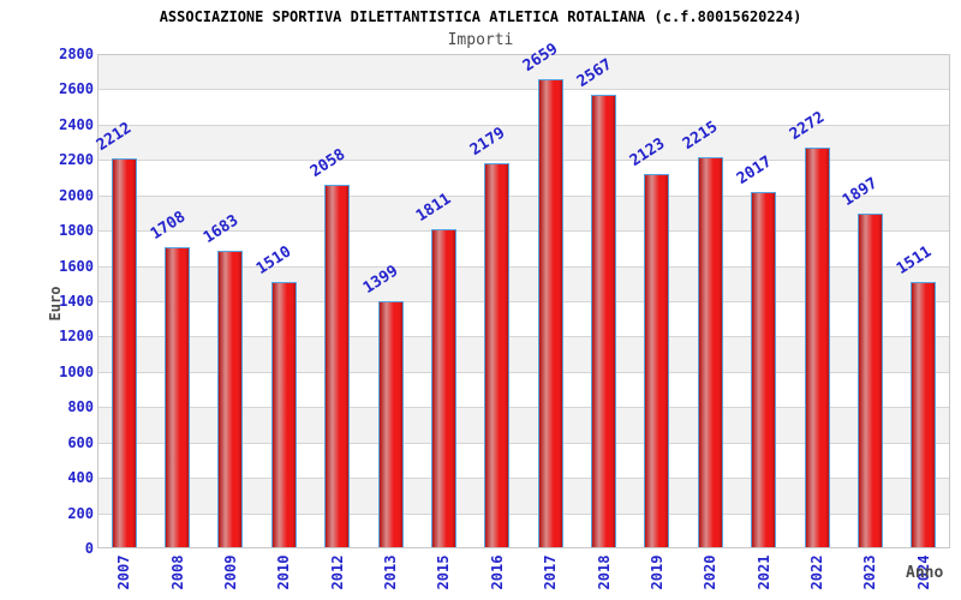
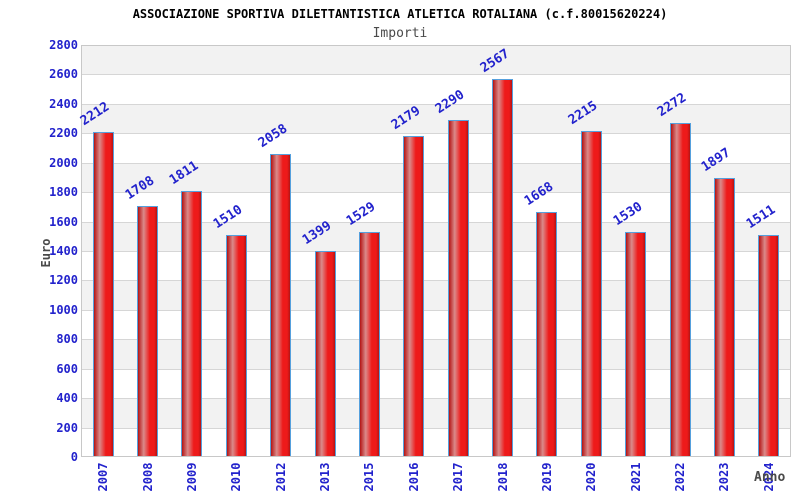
2009: 1683 -> 1811
2015: 1811 -> 1529
2017: 2659 -> 2290
2019: 2123 -> 1668
2021: 2017 -> 1530
